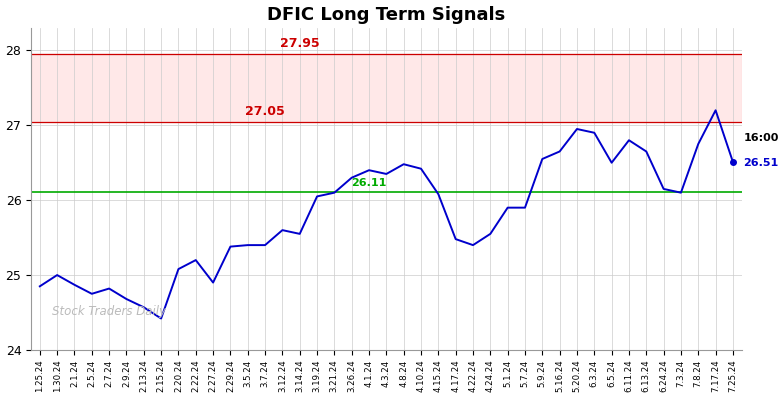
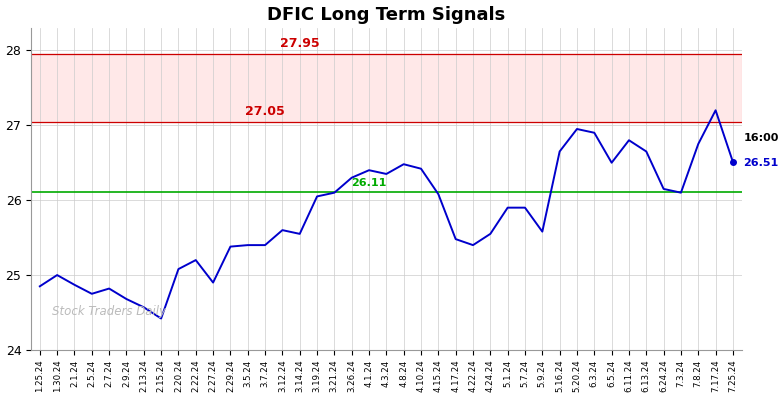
5.9.24: 26.55 -> 25.58
